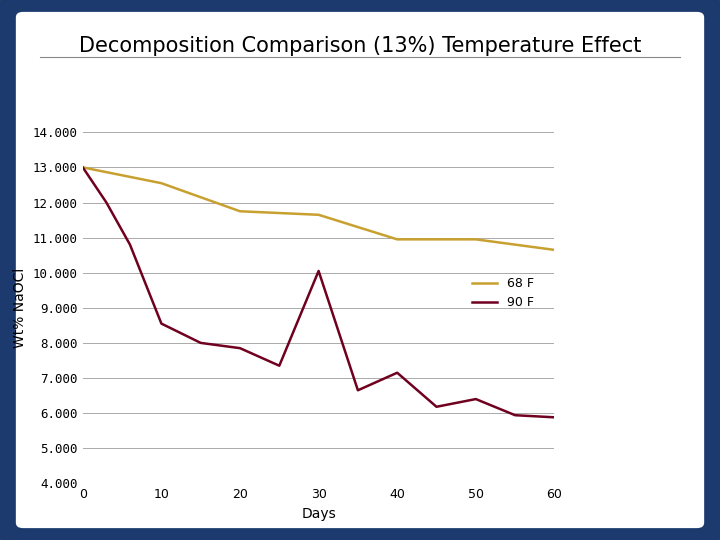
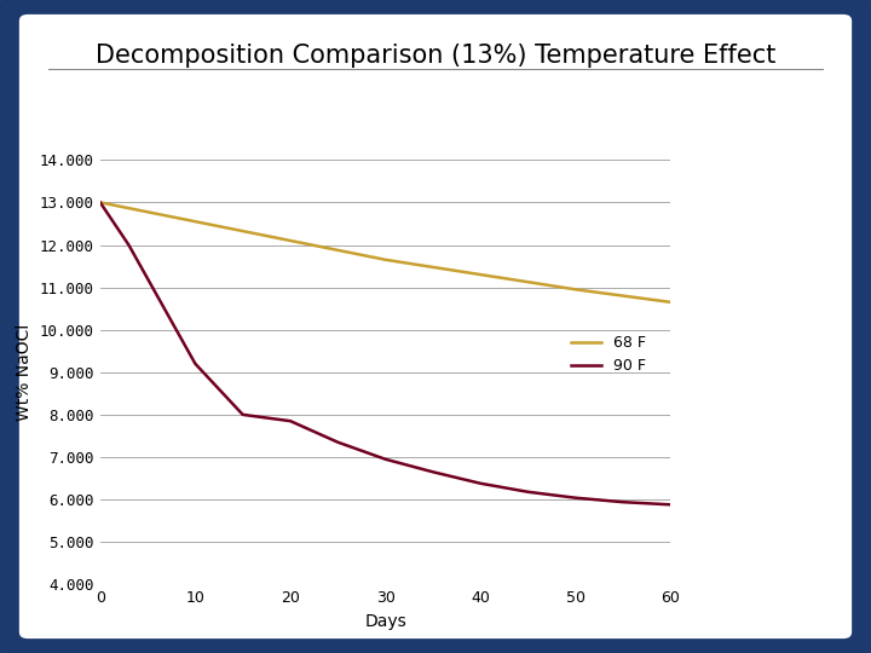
90 F/10: 8.55 -> 9.20
68 F/20: 11.75 -> 12.10
90 F/30: 10.05 -> 6.95
68 F/40: 10.95 -> 11.30
90 F/40: 7.15 -> 6.38
90 F/50: 6.40 -> 6.04
